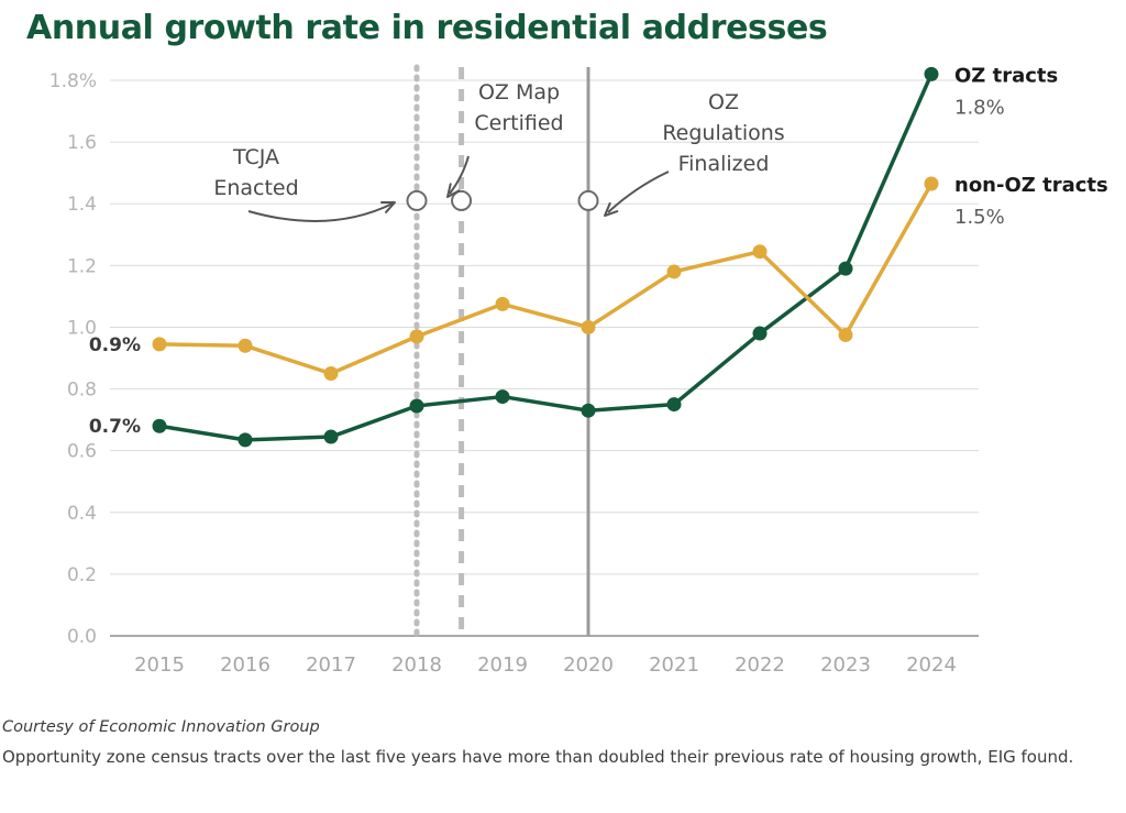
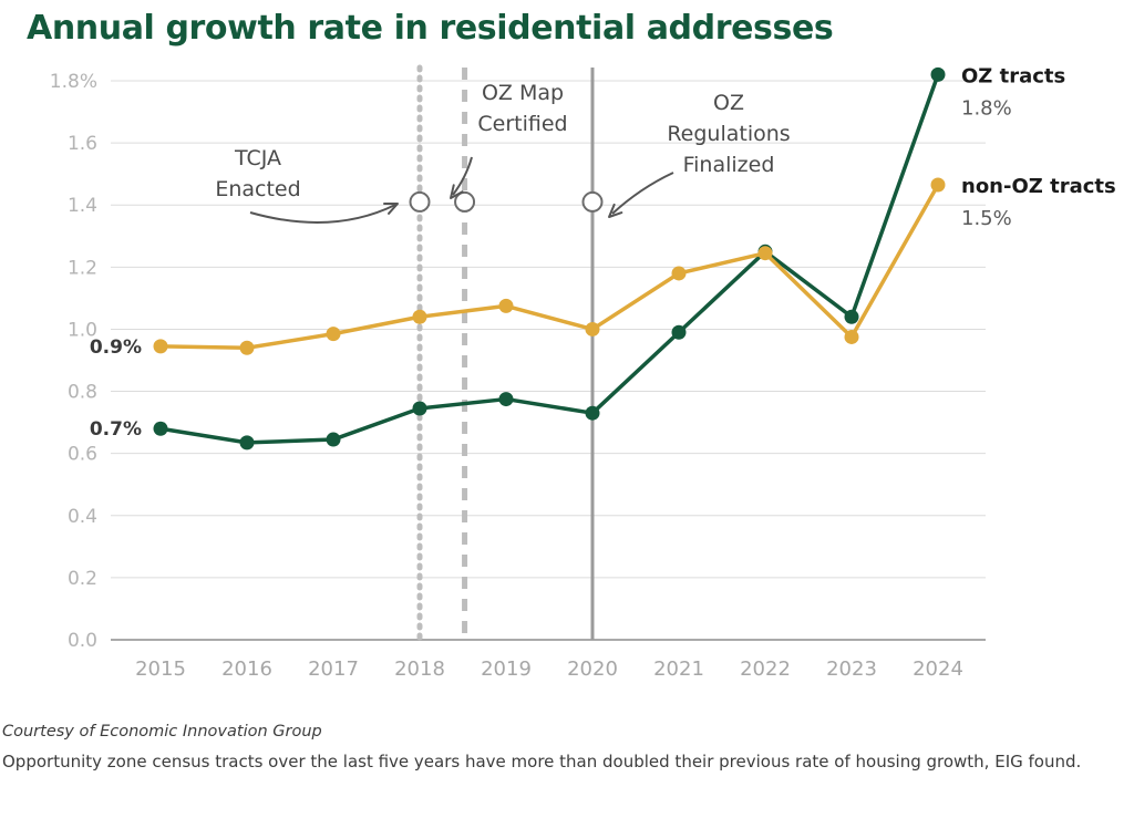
non-OZ tracts/2017: 0.85% -> 0.98%
non-OZ tracts/2018: 0.97% -> 1.04%
OZ tracts/2021: 0.75% -> 0.99%
OZ tracts/2022: 0.98% -> 1.25%
OZ tracts/2023: 1.19% -> 1.04%
